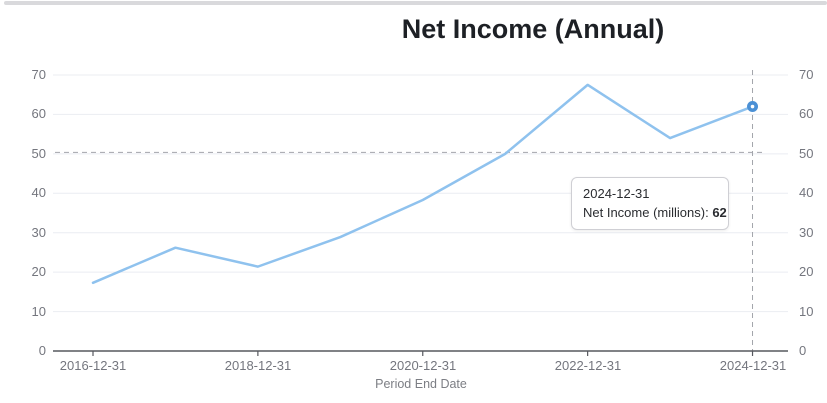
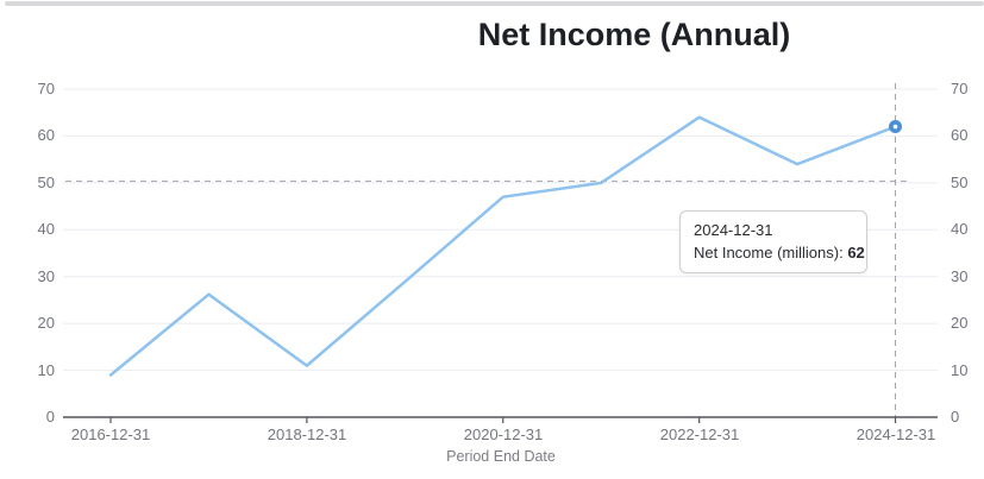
2016-12-31: 17 -> 9
2018-12-31: 21 -> 11
2020-12-31: 38 -> 47
2022-12-31: 68 -> 64
